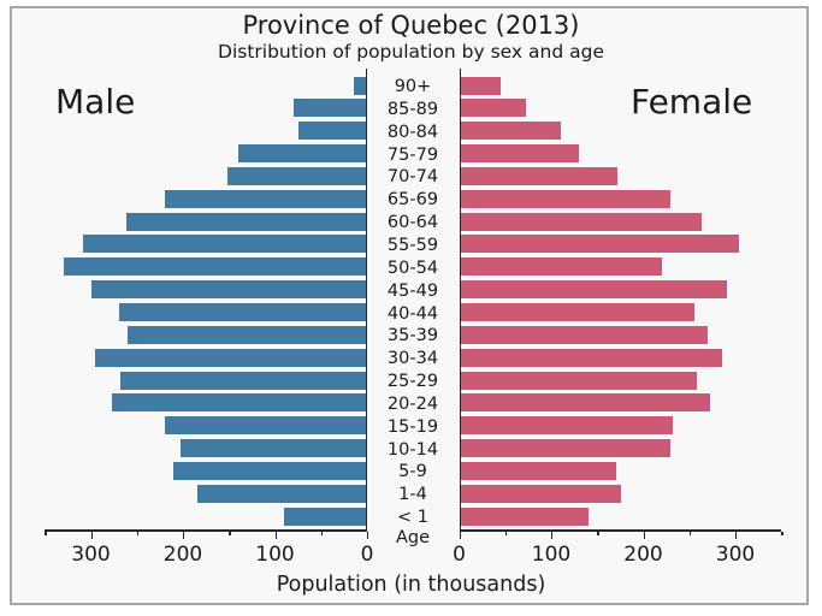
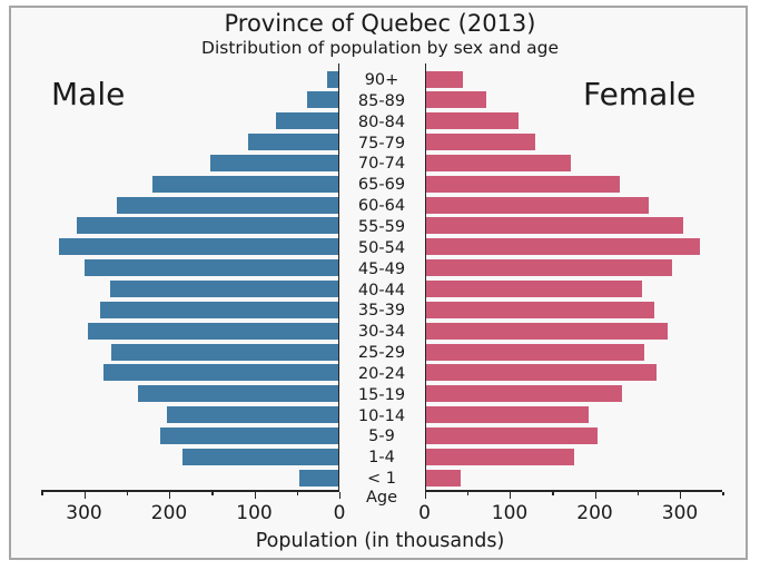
Male/85-89: 80 -> 40
Male/75-79: 140 -> 110
Female/50-54: 220 -> 320
Male/35-39: 260 -> 280
Male/15-19: 220 -> 240
Female/10-14: 230 -> 190
Female/5-9: 170 -> 200
Male/< 1: 90 -> 50
Female/< 1: 140 -> 40
